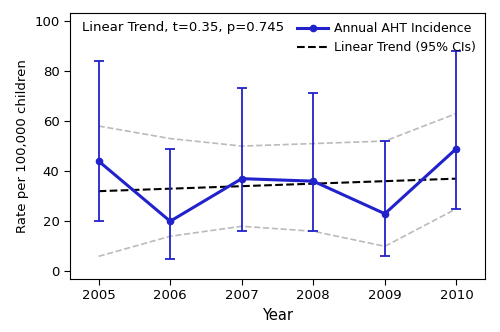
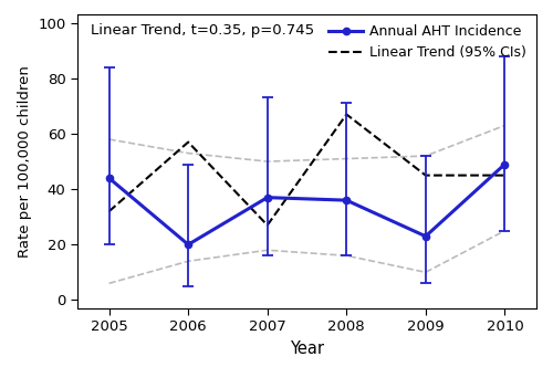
Linear Trend (95% CIs)/2006: 33 -> 57
Linear Trend (95% CIs)/2007: 34 -> 27
Linear Trend (95% CIs)/2008: 35 -> 67
Linear Trend (95% CIs)/2009: 36 -> 45
Linear Trend (95% CIs)/2010: 37 -> 45
